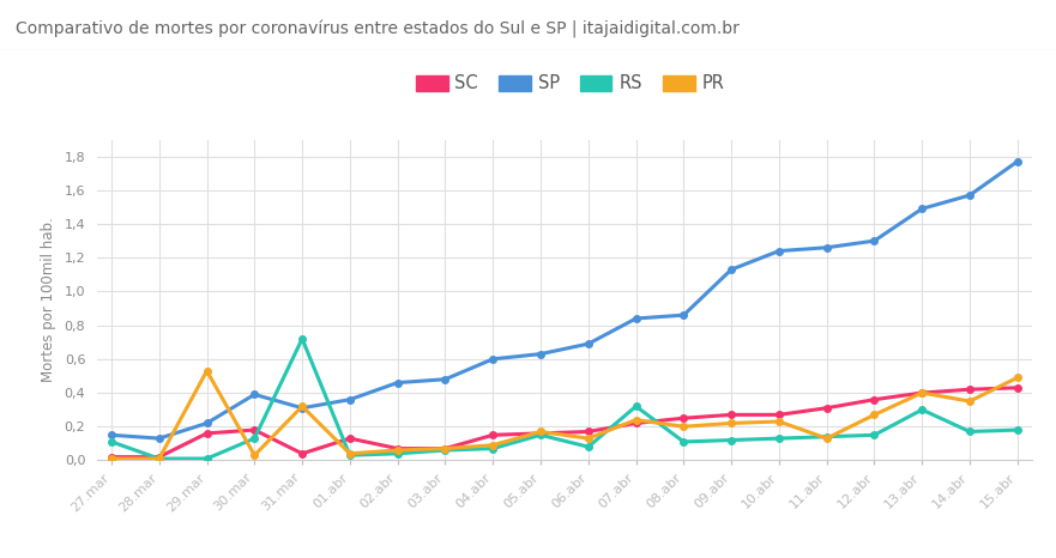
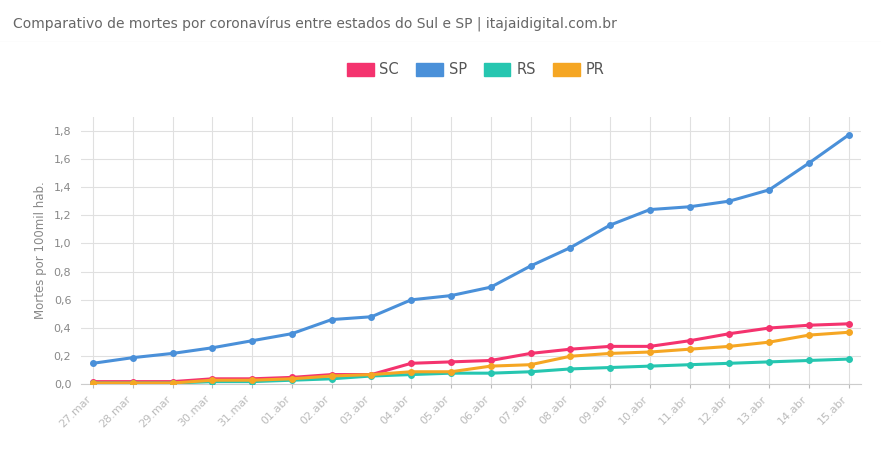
RS/27.mar: 0,11 -> 0,01
SP/28.mar: 0,13 -> 0,19
SC/29.mar: 0,16 -> 0,02
PR/29.mar: 0,53 -> 0,01
SC/30.mar: 0,18 -> 0,04
SP/30.mar: 0,39 -> 0,26
RS/30.mar: 0,13 -> 0,02
RS/31.mar: 0,72 -> 0,02
PR/31.mar: 0,32 -> 0,03
SC/01.abr: 0,13 -> 0,05
RS/05.abr: 0,15 -> 0,08
PR/05.abr: 0,17 -> 0,09
RS/07.abr: 0,32 -> 0,09
PR/07.abr: 0,24 -> 0,14
SP/08.abr: 0,86 -> 0,97
PR/11.abr: 0,13 -> 0,25
SP/13.abr: 1,49 -> 1,38
RS/13.abr: 0,30 -> 0,16
PR/13.abr: 0,40 -> 0,30
PR/15.abr: 0,49 -> 0,37
